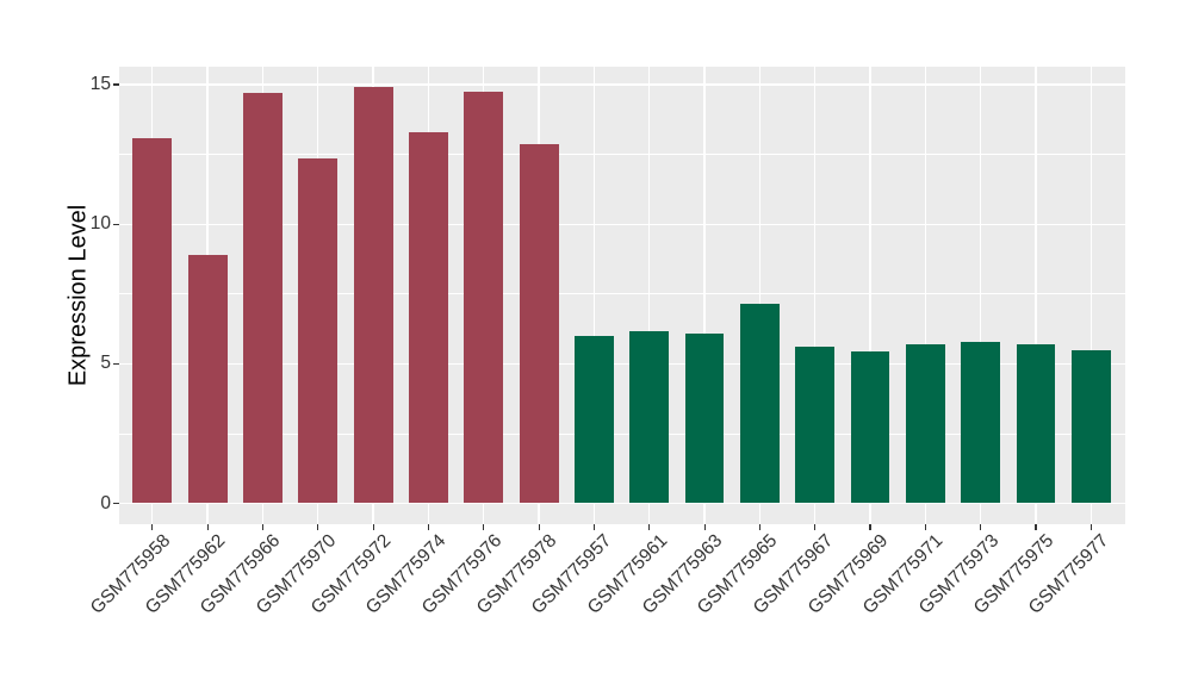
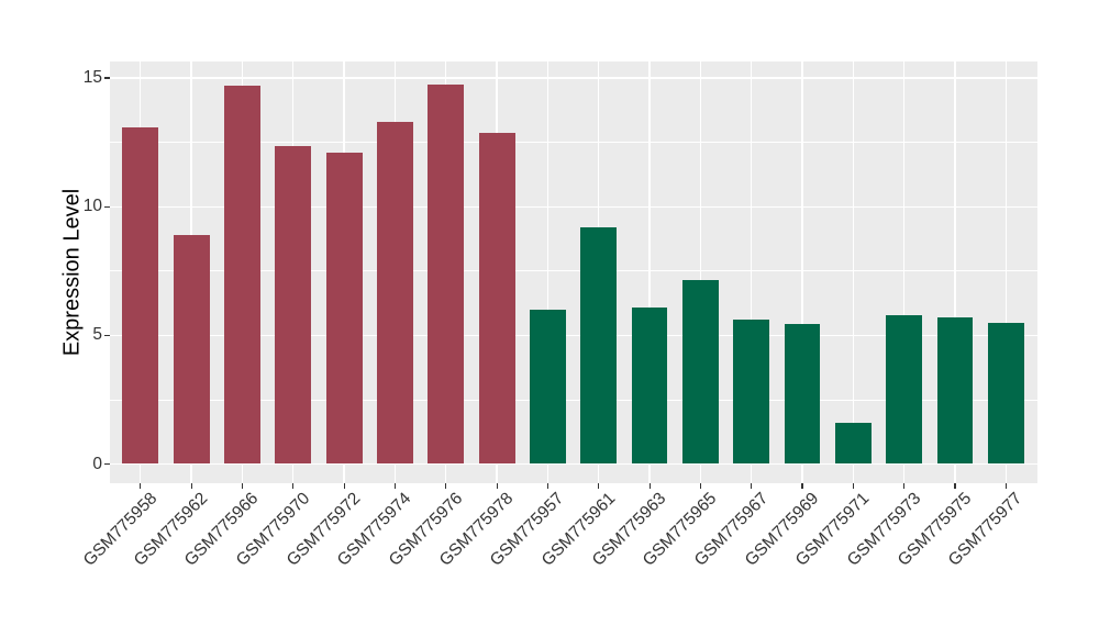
GSM775972: 14.9 -> 12.1
GSM775961: 6.2 -> 9.2
GSM775971: 5.7 -> 1.6
